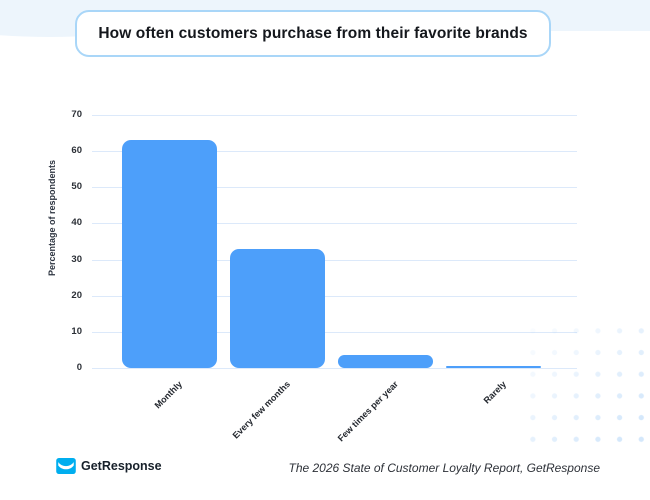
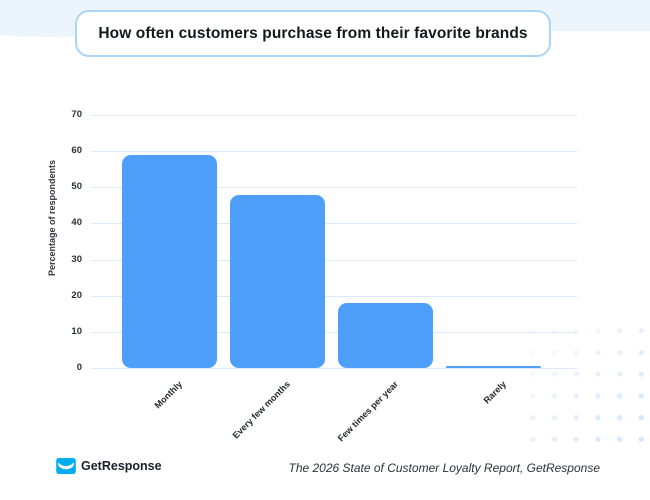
Monthly: 63 -> 59
Every few months: 33 -> 48
Few times per year: 4 -> 18
